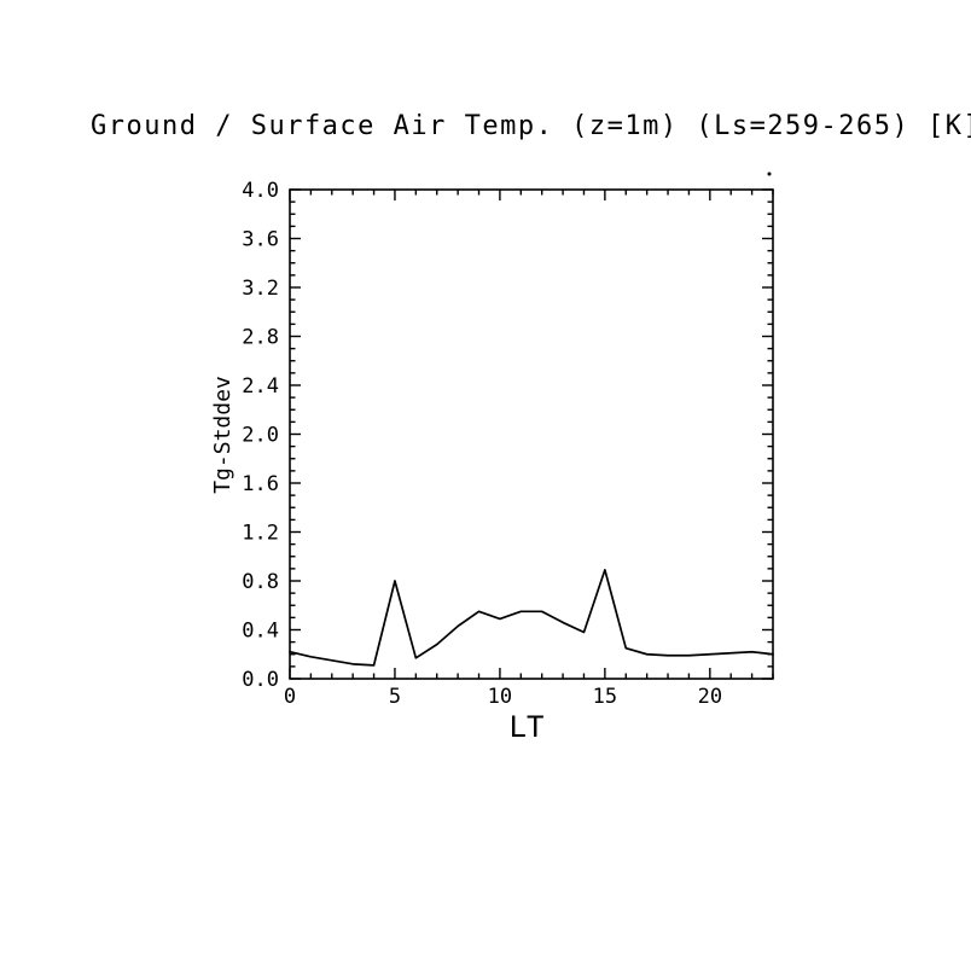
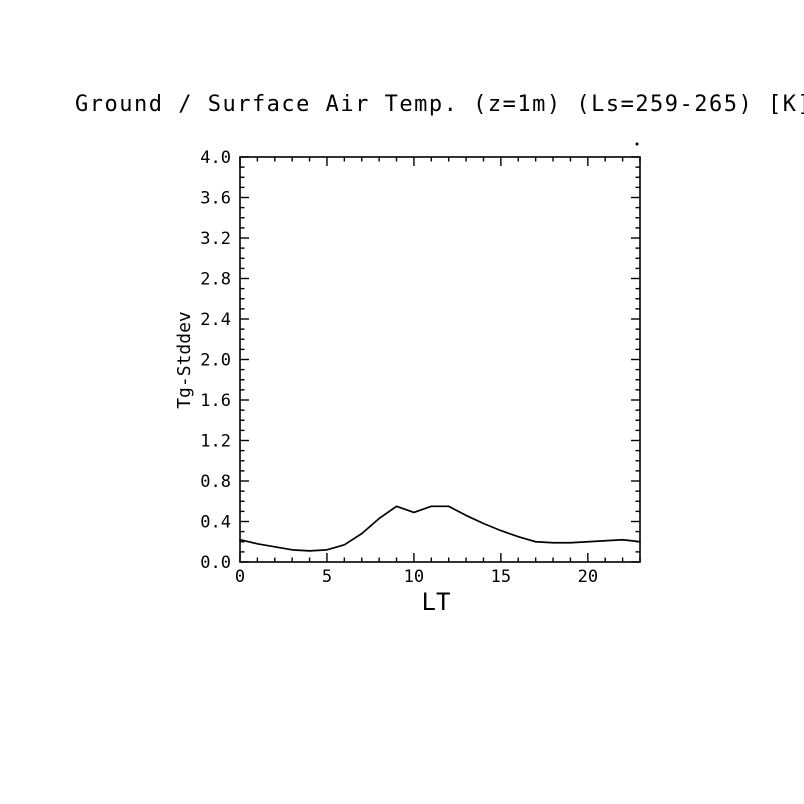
5: 0.80 -> 0.12
15: 0.89 -> 0.31
